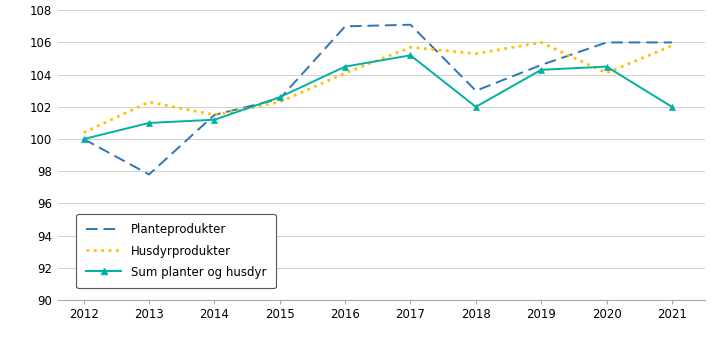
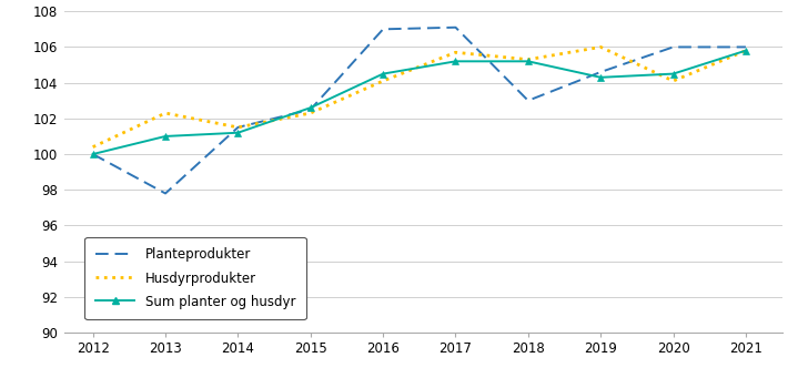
Sum planter og husdyr/2018: 102.0 -> 105.2
Sum planter og husdyr/2021: 102.0 -> 105.8
